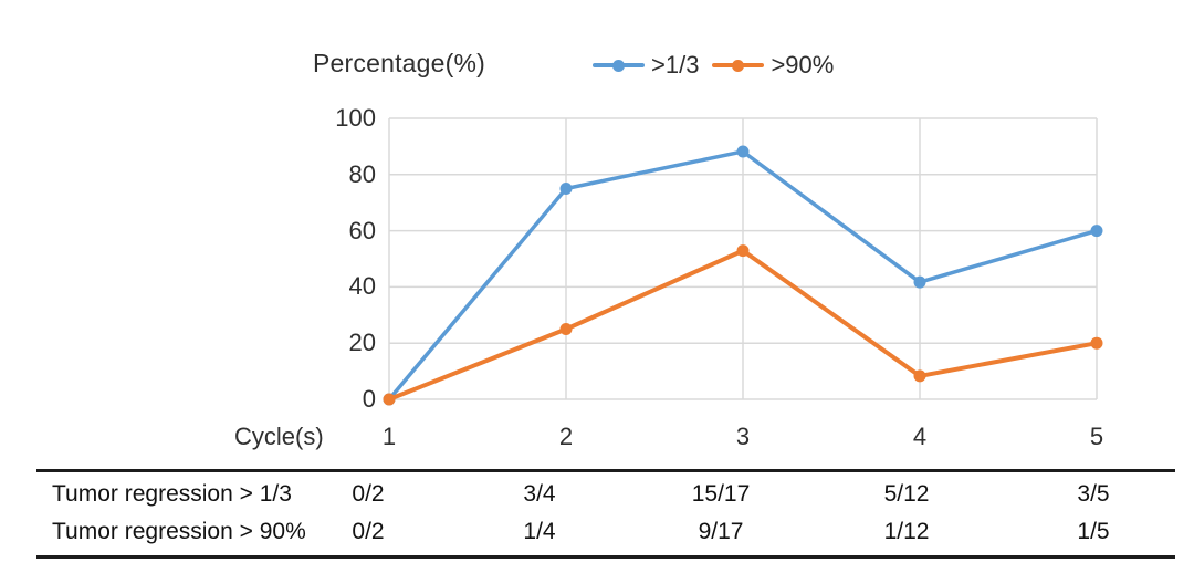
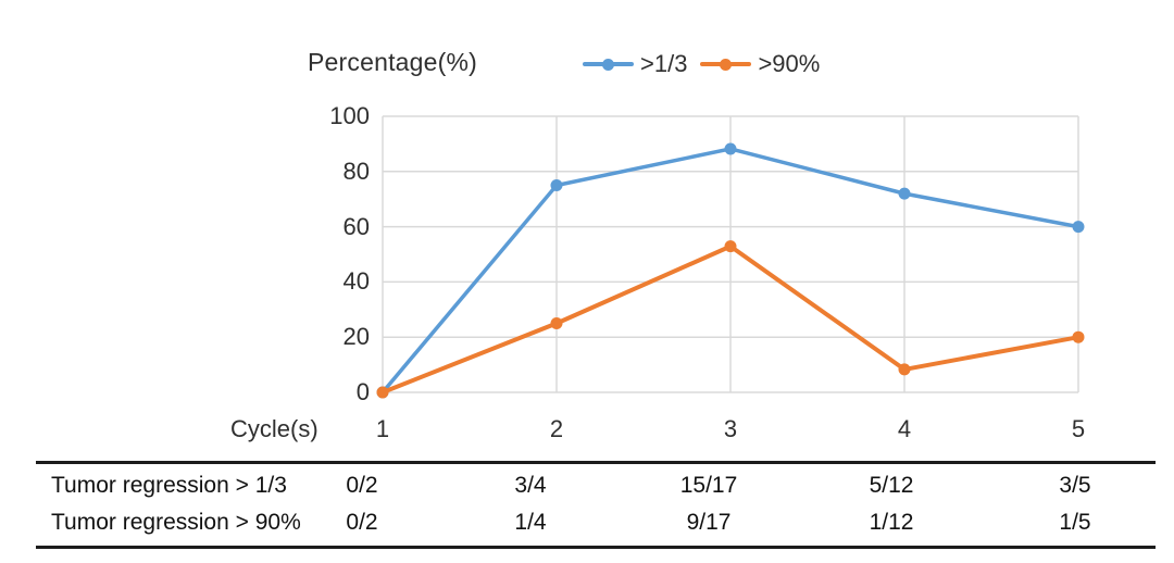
>1/3/4: 42 -> 72
